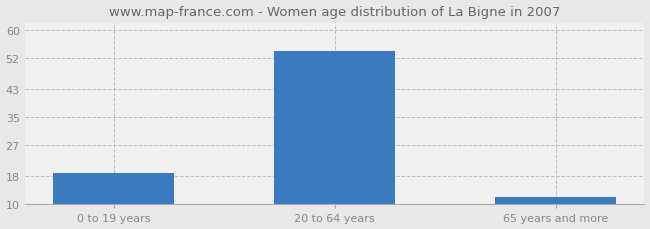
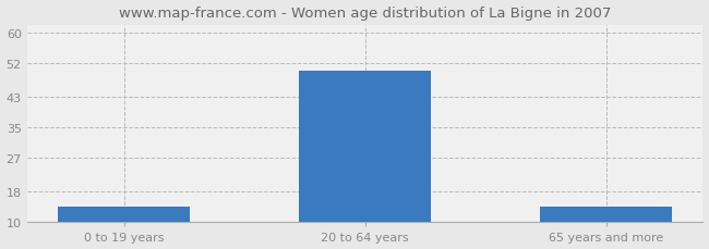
0 to 19 years: 19 -> 14
20 to 64 years: 54 -> 50
65 years and more: 12 -> 14
